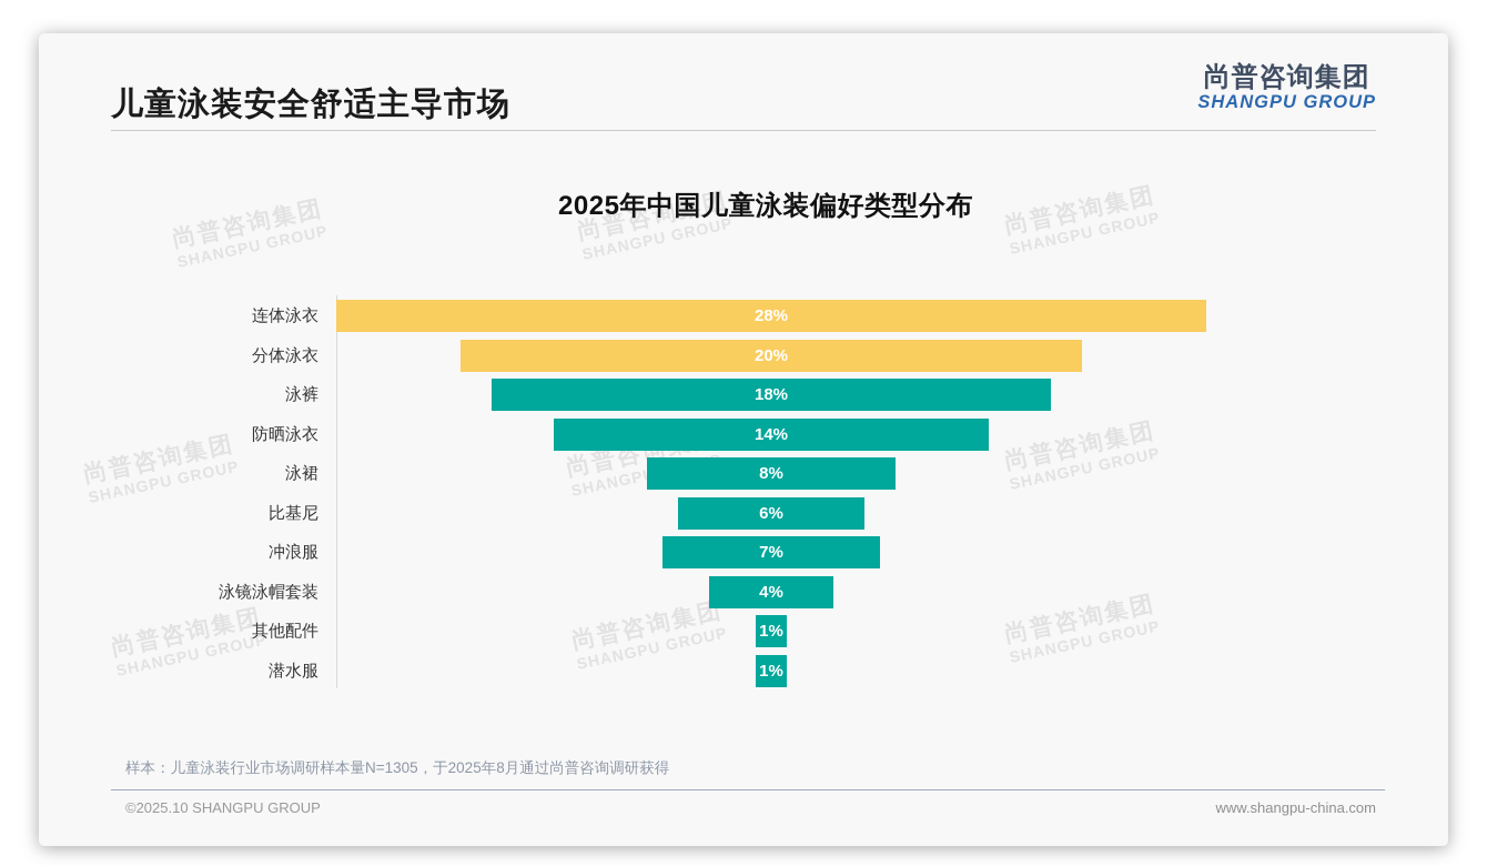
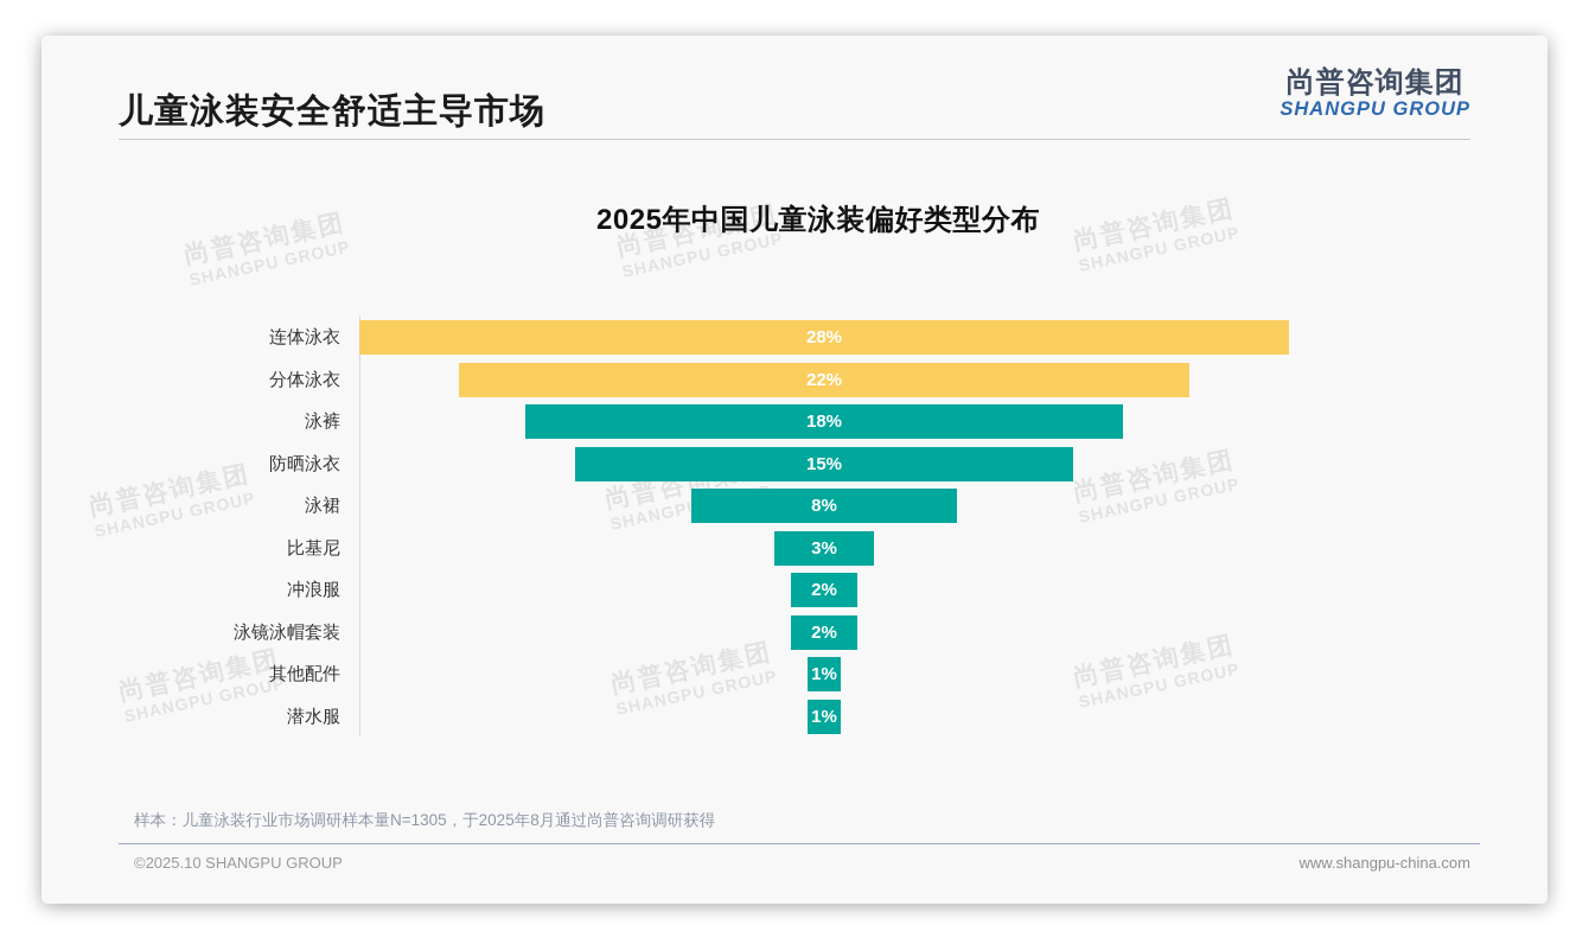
分体泳衣: 20% -> 22%
防晒泳衣: 14% -> 15%
比基尼: 6% -> 3%
冲浪服: 7% -> 2%
泳镜泳帽套装: 4% -> 2%
